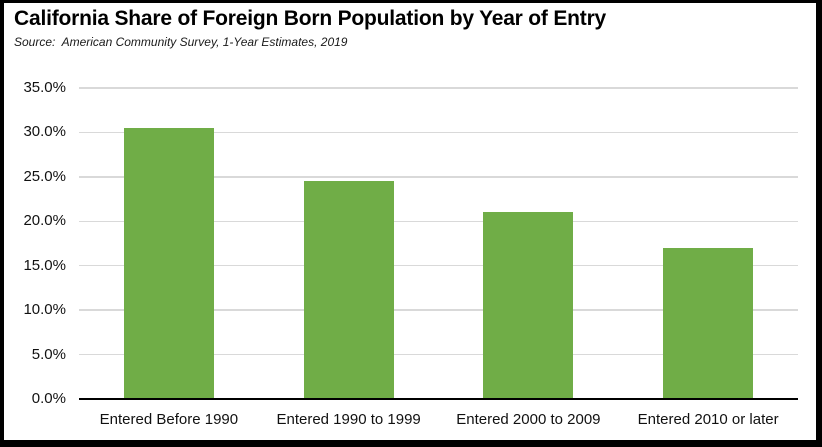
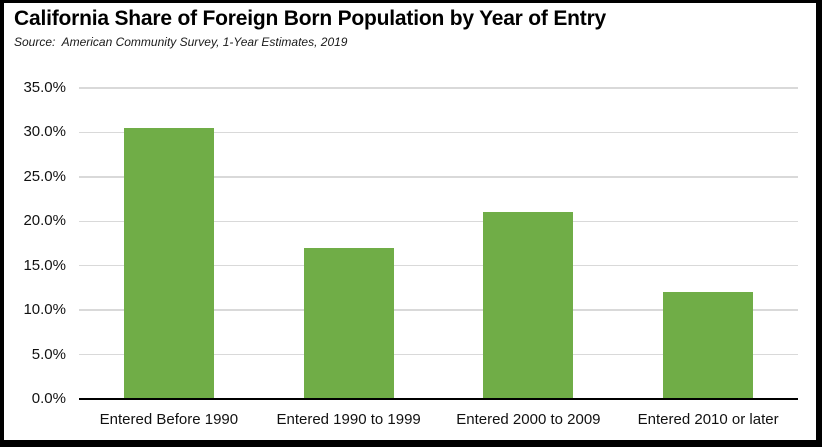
Entered 1990 to 1999: 24% -> 17%
Entered 2010 or later: 17% -> 12%
